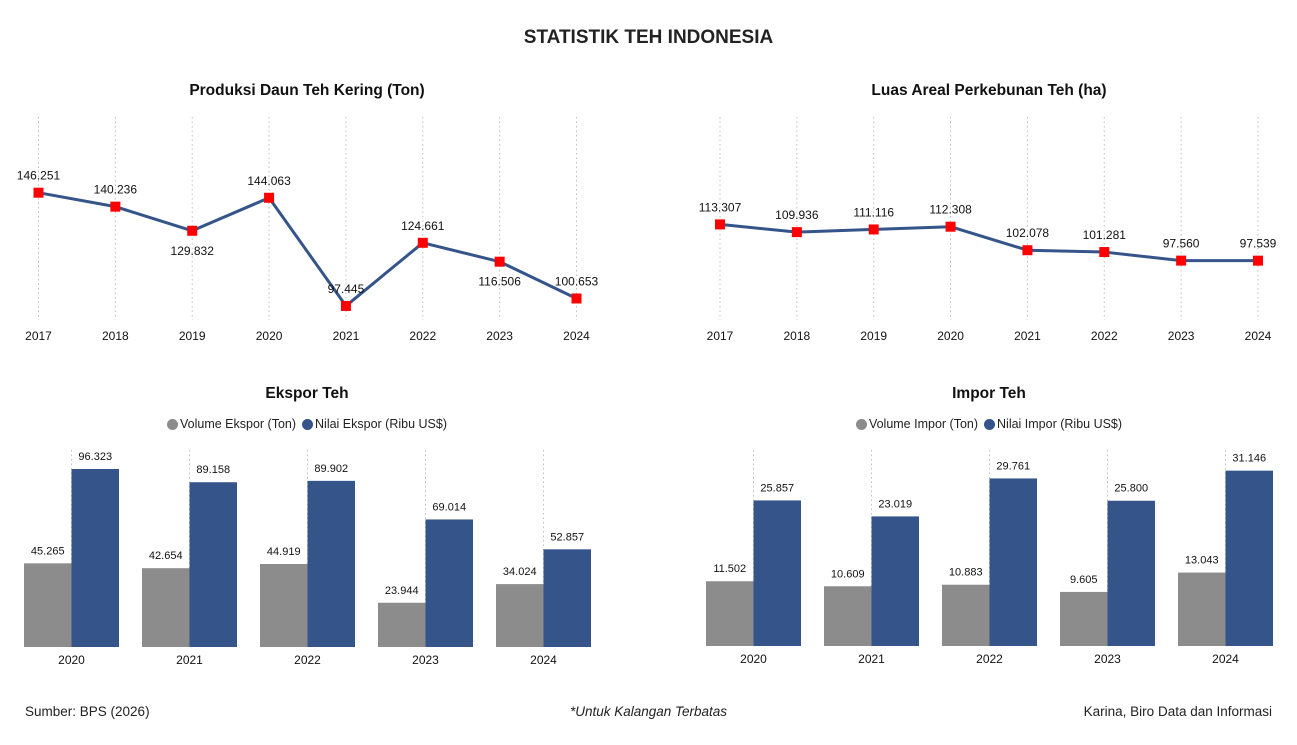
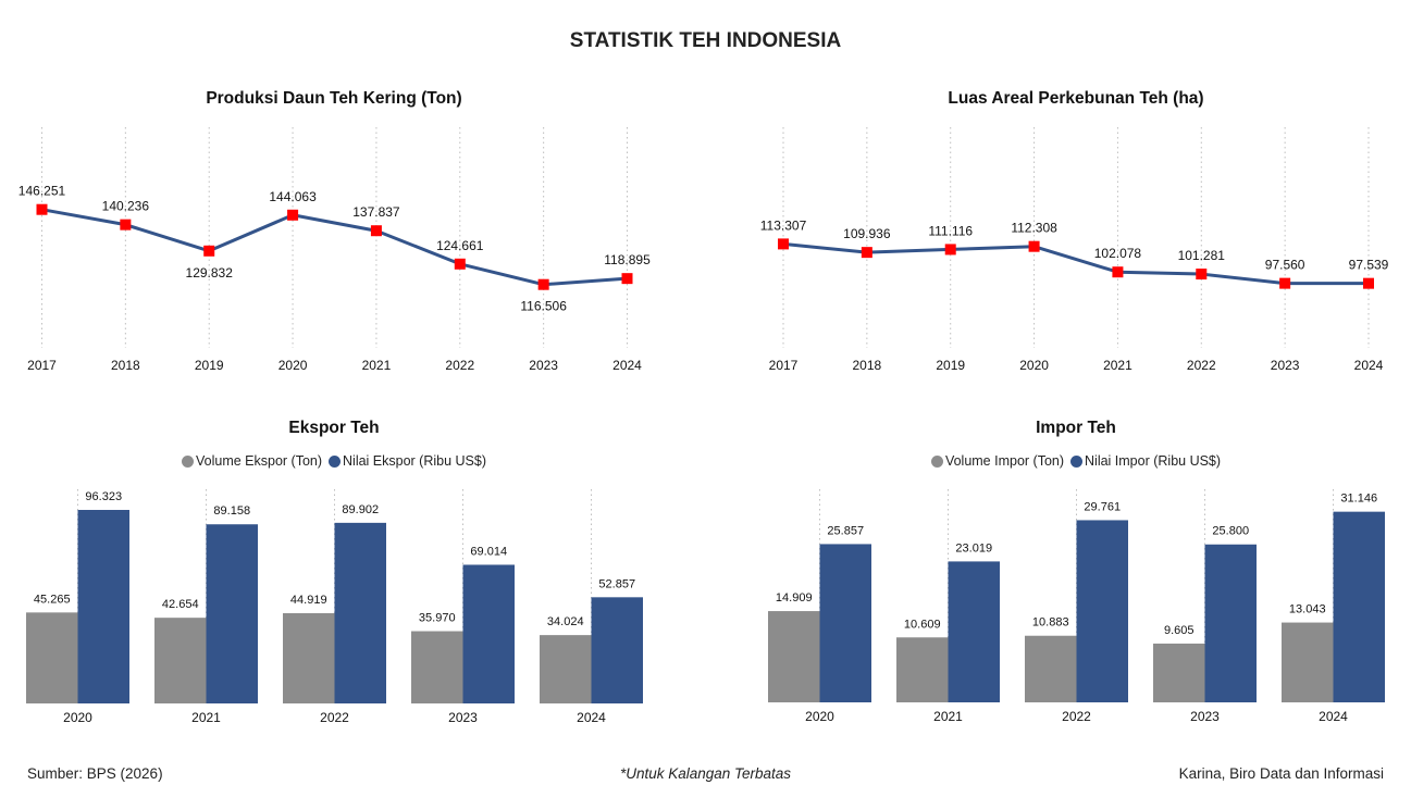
Produksi Daun Teh Kering (Ton)/2021: 97.445 -> 137.837
Produksi Daun Teh Kering (Ton)/2024: 100.653 -> 118.895
Ekspor Teh/Volume Ekspor (Ton)/2023: 23.944 -> 35.970
Impor Teh/Volume Impor (Ton)/2020: 11.502 -> 14.909
